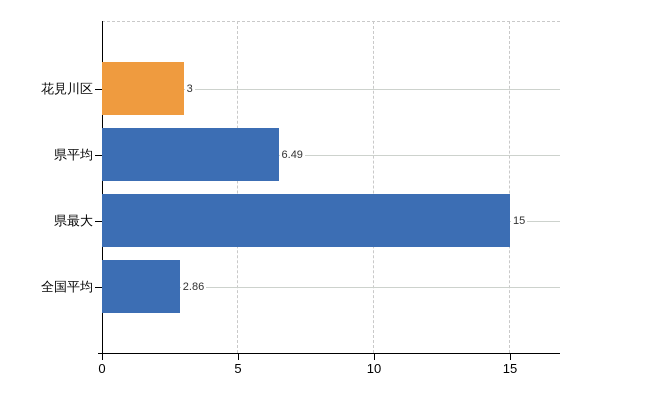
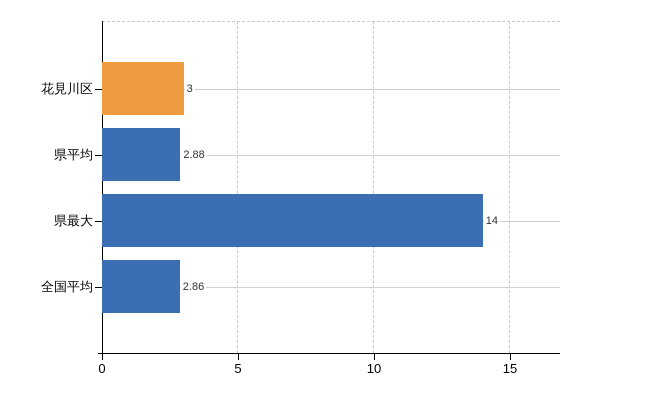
県平均: 6.49 -> 2.88
県最大: 15 -> 14
